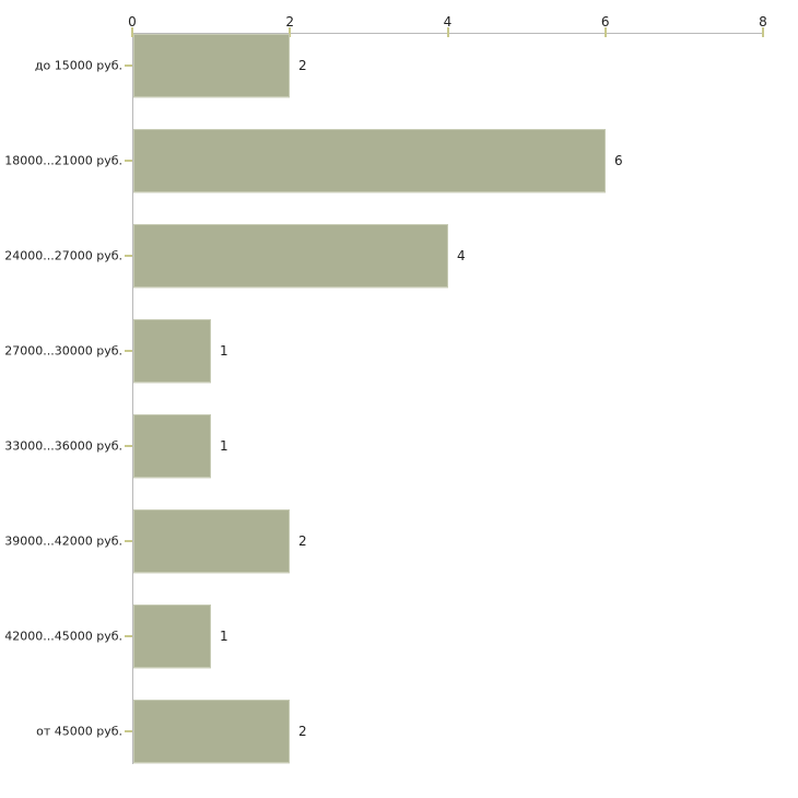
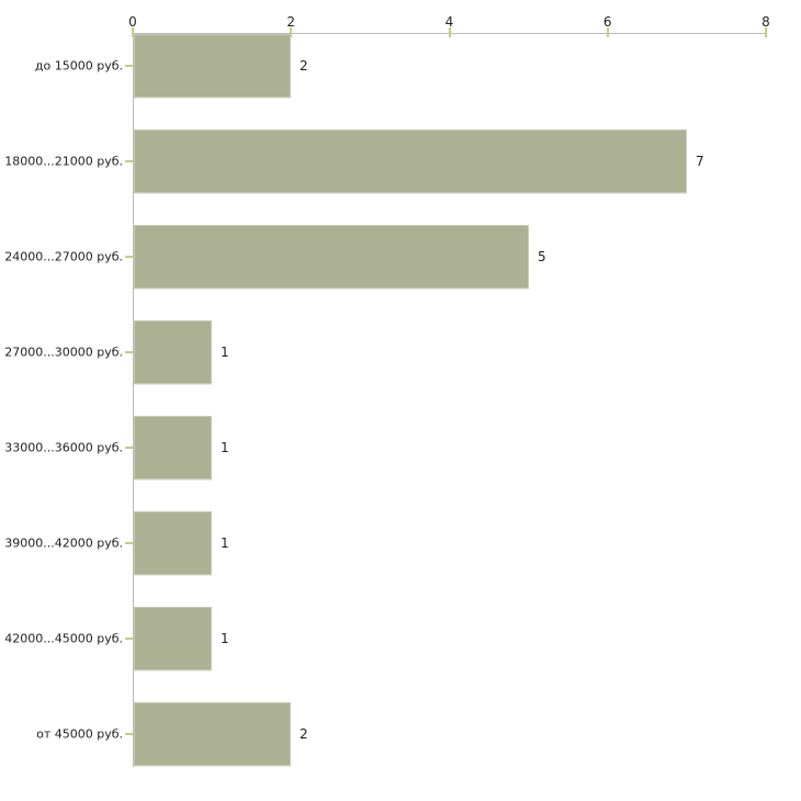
18000...21000 руб.: 6 -> 7
24000...27000 руб.: 4 -> 5
39000...42000 руб.: 2 -> 1
